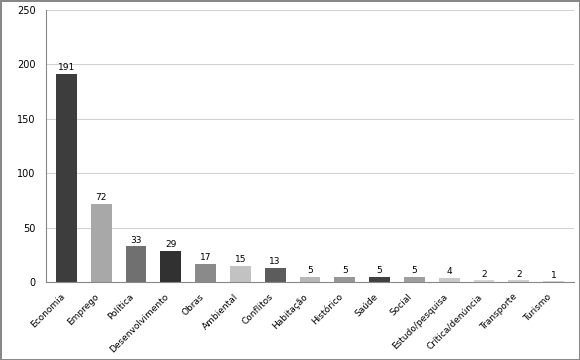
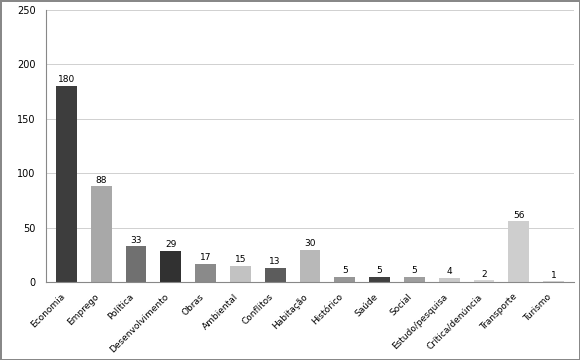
Economia: 191 -> 180
Emprego: 72 -> 88
Habitação: 5 -> 30
Transporte: 2 -> 56
